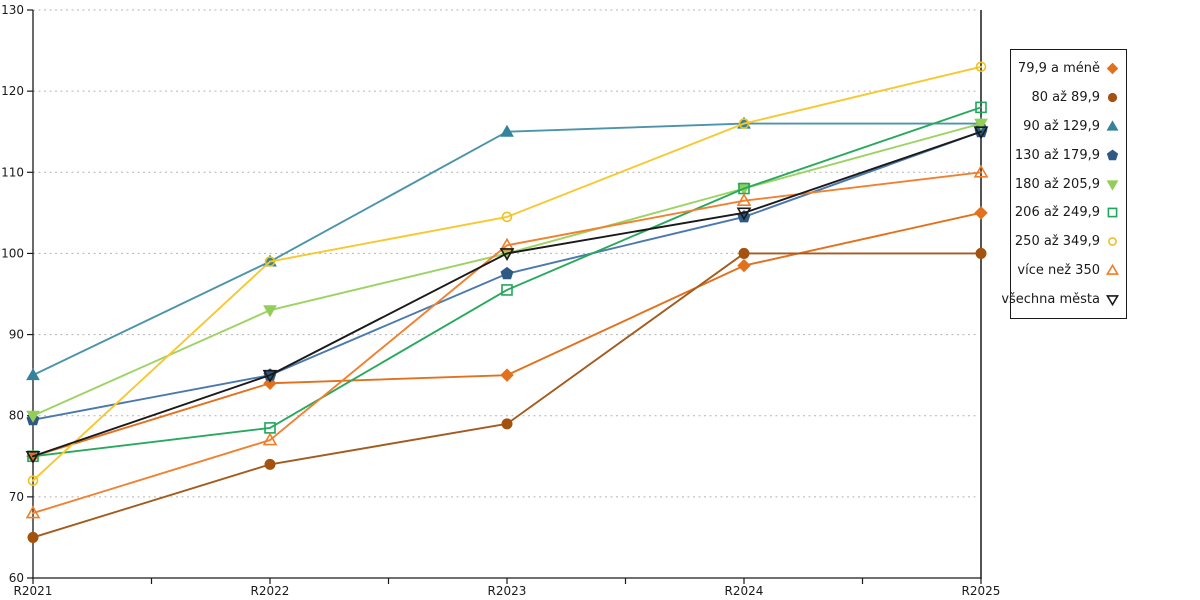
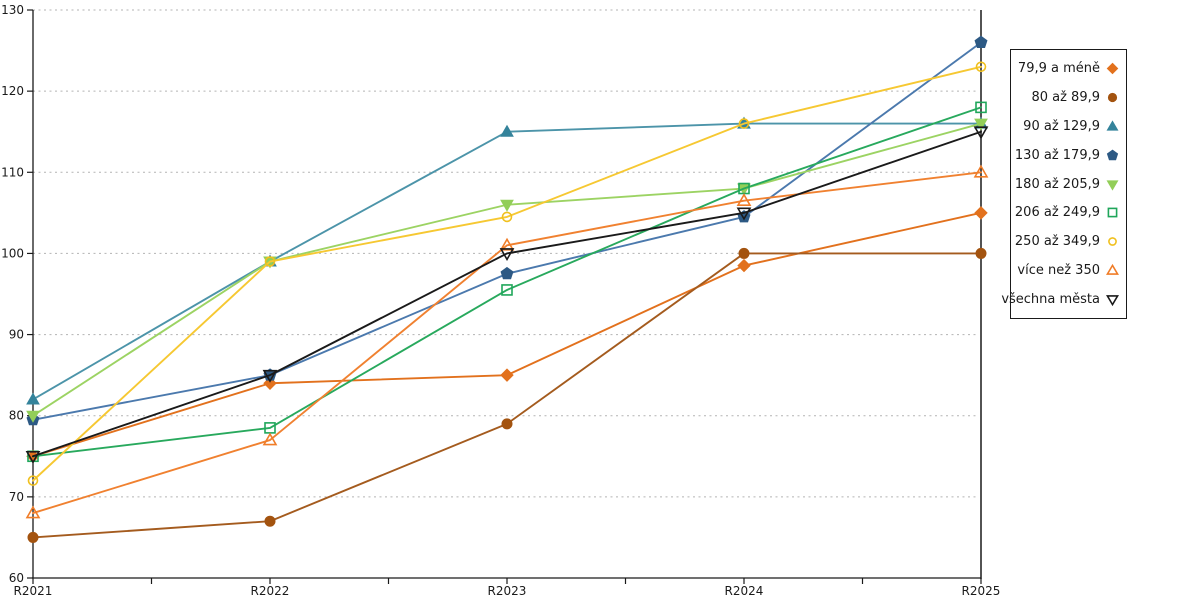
90 až 129,9/R2021: 85 -> 82
80 až 89,9/R2022: 74 -> 67
180 až 205,9/R2022: 93 -> 99
180 až 205,9/R2023: 100 -> 106
130 až 179,9/R2025: 115 -> 126
